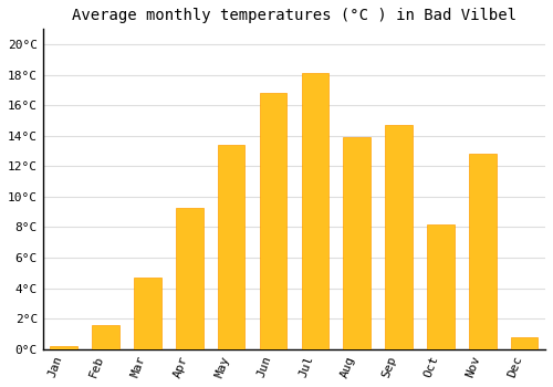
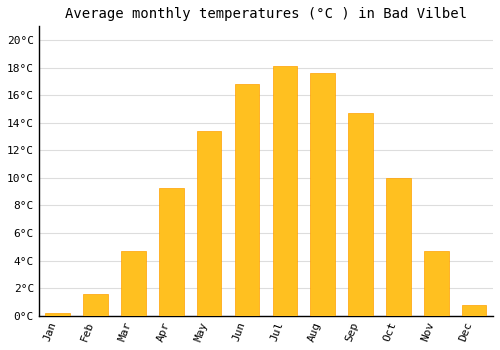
Aug: 13.9°C -> 17.6°C
Oct: 8.2°C -> 10.0°C
Nov: 12.8°C -> 4.7°C
